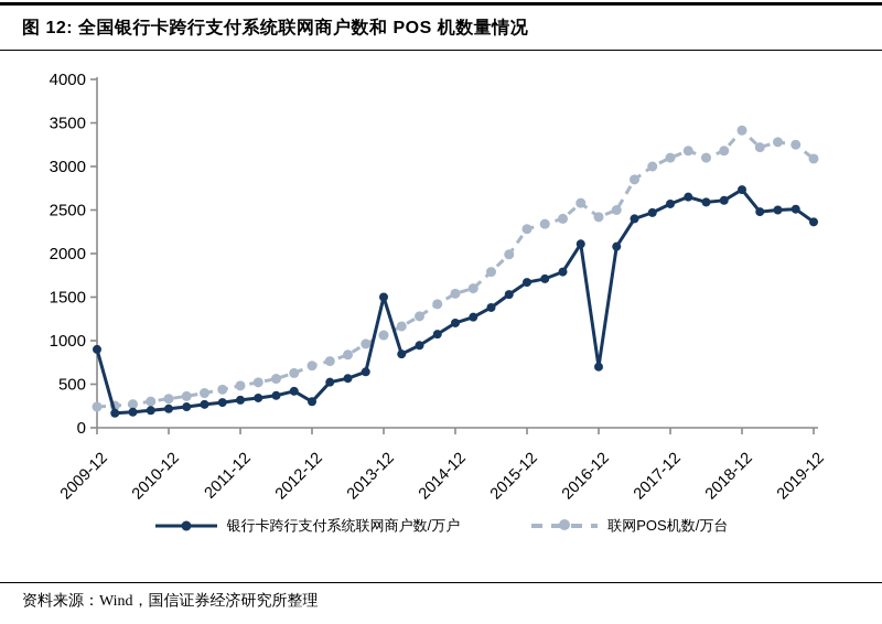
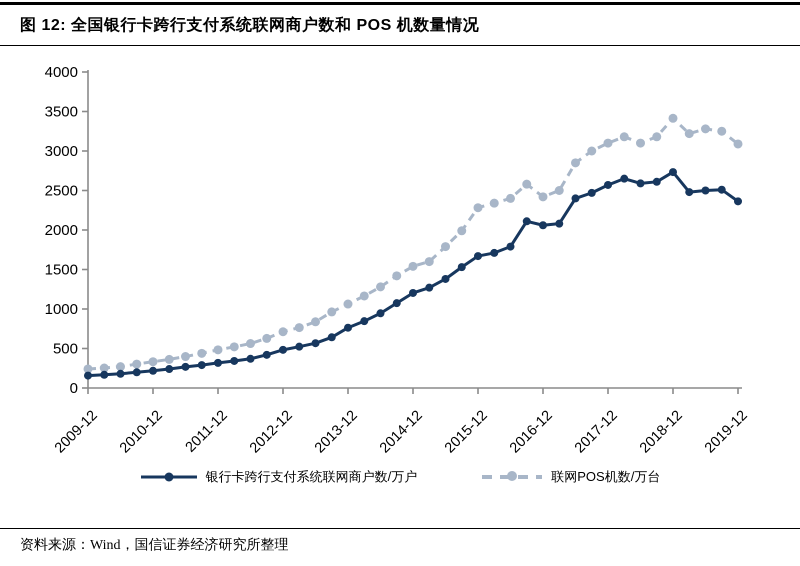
银行卡跨行支付系统联网商户数/万户/2009-12: 900 -> 200
银行卡跨行支付系统联网商户数/万户/2012-12: 300 -> 500
银行卡跨行支付系统联网商户数/万户/2013-12: 1500 -> 800
银行卡跨行支付系统联网商户数/万户/2016-12: 700 -> 2100
